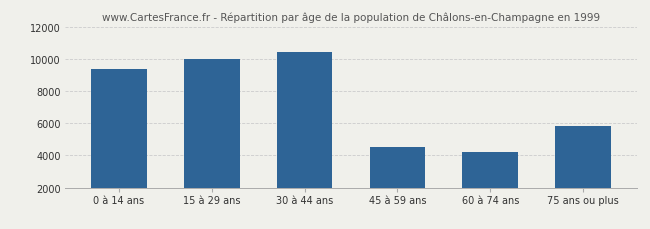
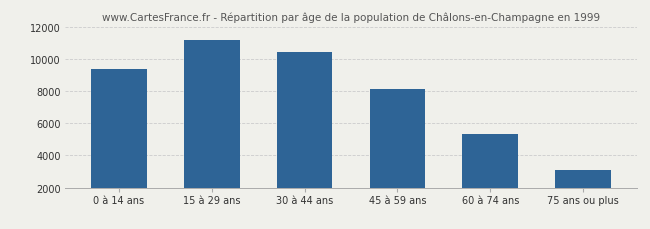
15 à 29 ans: 10000 -> 11200
45 à 59 ans: 4500 -> 8100
60 à 74 ans: 4200 -> 5300
75 ans ou plus: 5800 -> 3100
